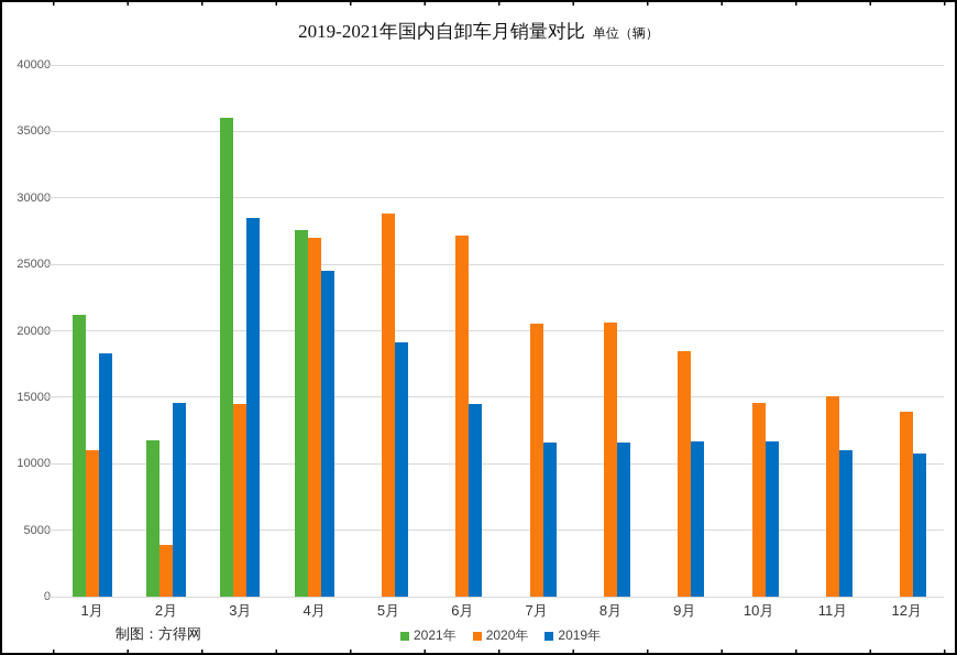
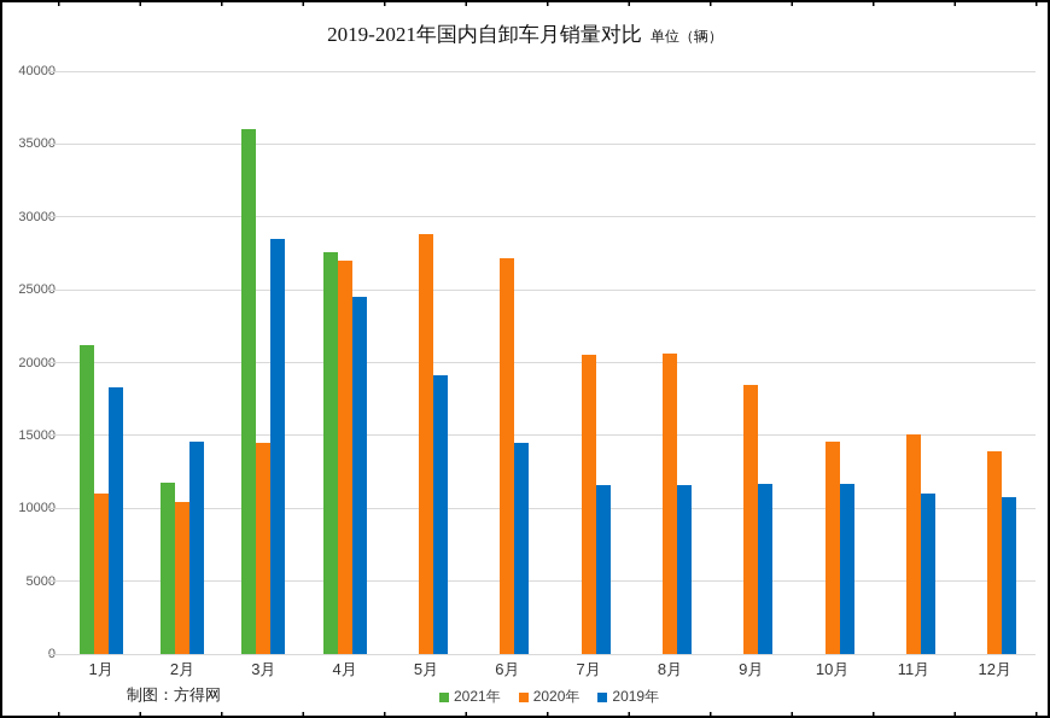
2020年/2月: 3900 -> 10400
